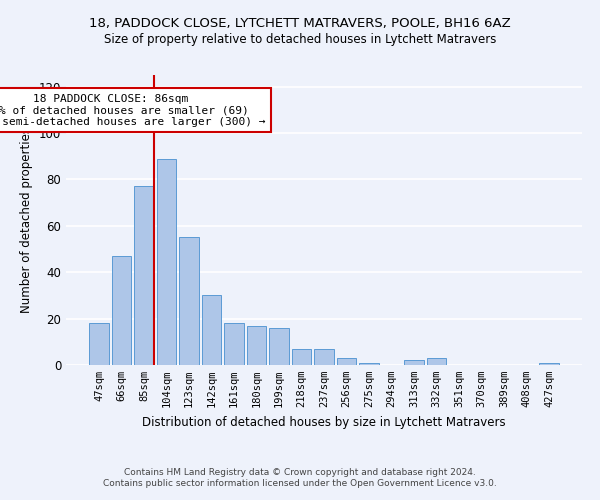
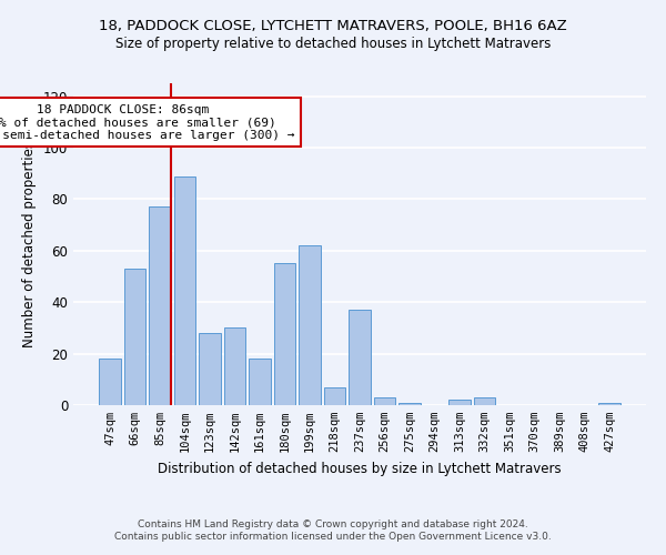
66sqm: 47 -> 53
123sqm: 55 -> 28
180sqm: 17 -> 55
199sqm: 16 -> 62
237sqm: 7 -> 37
